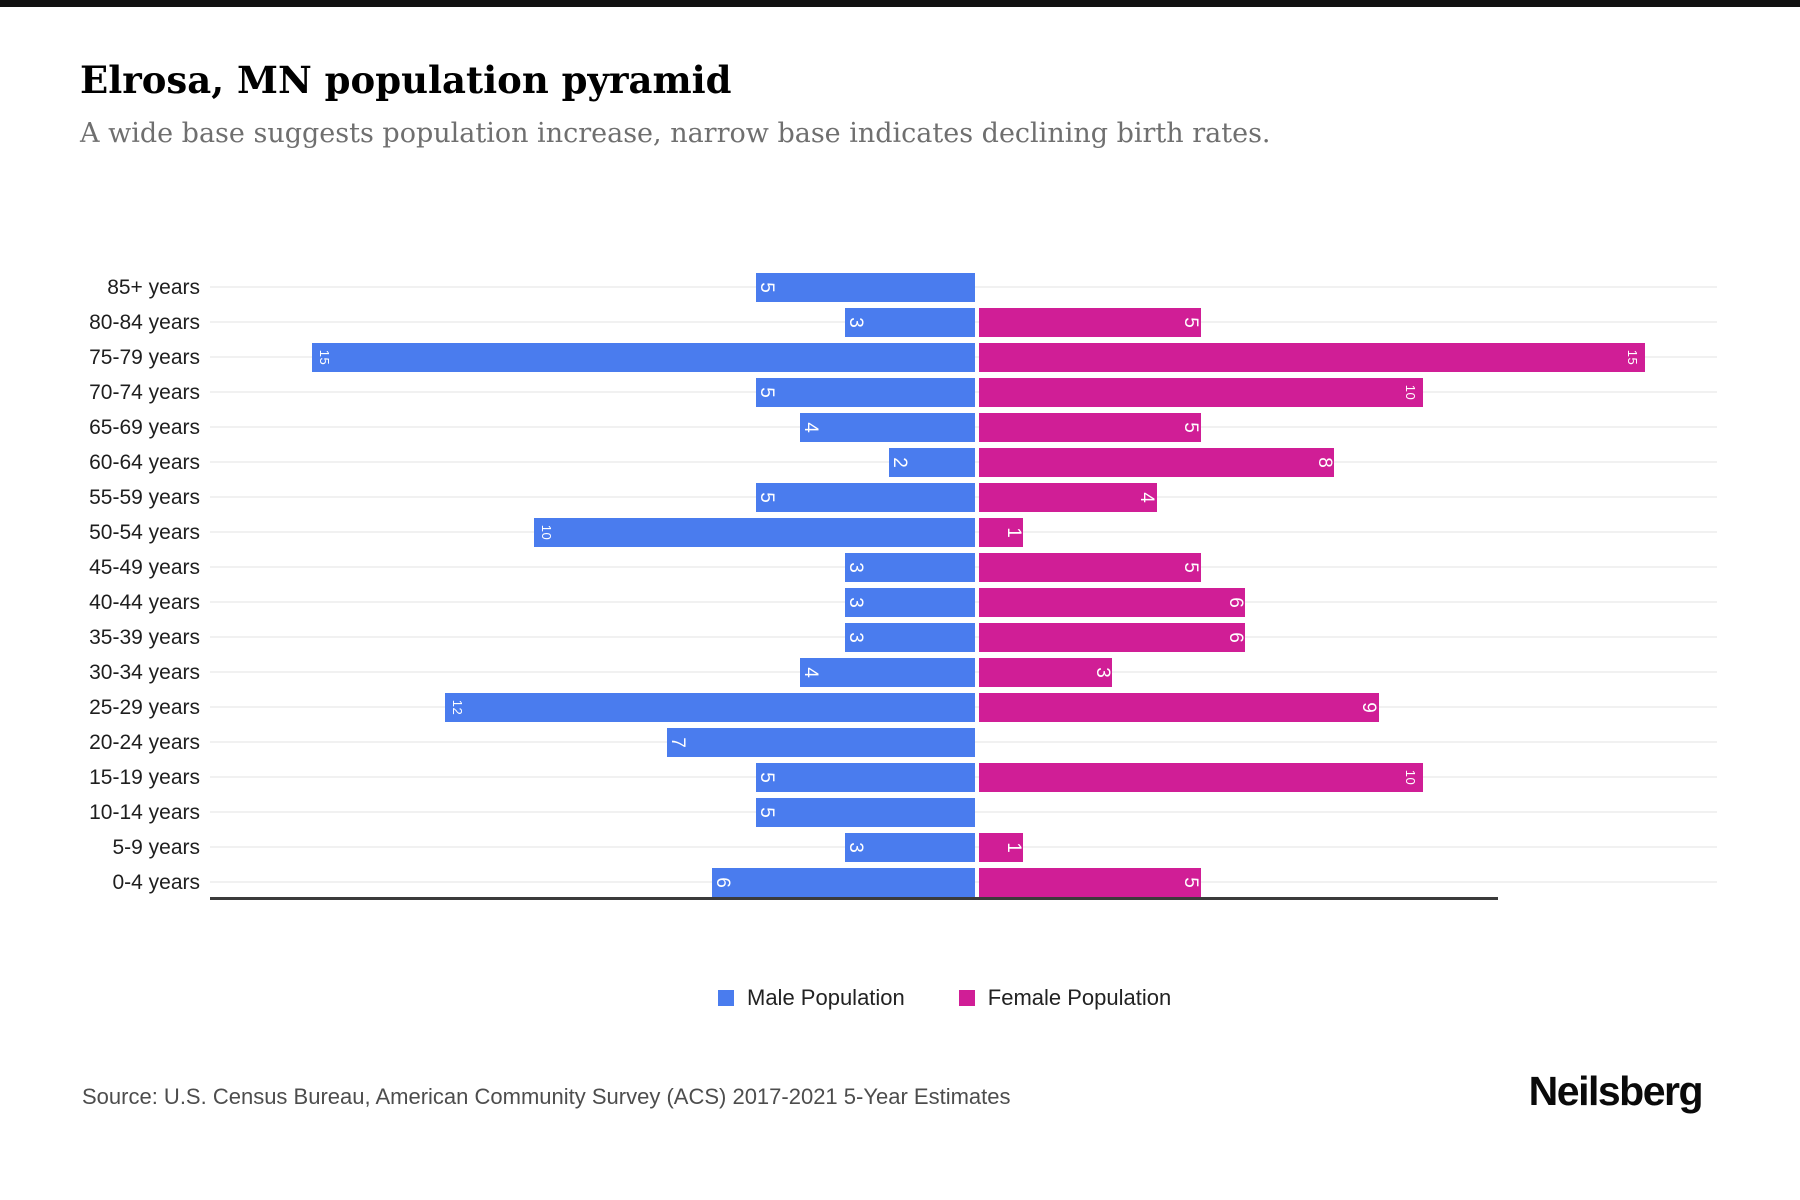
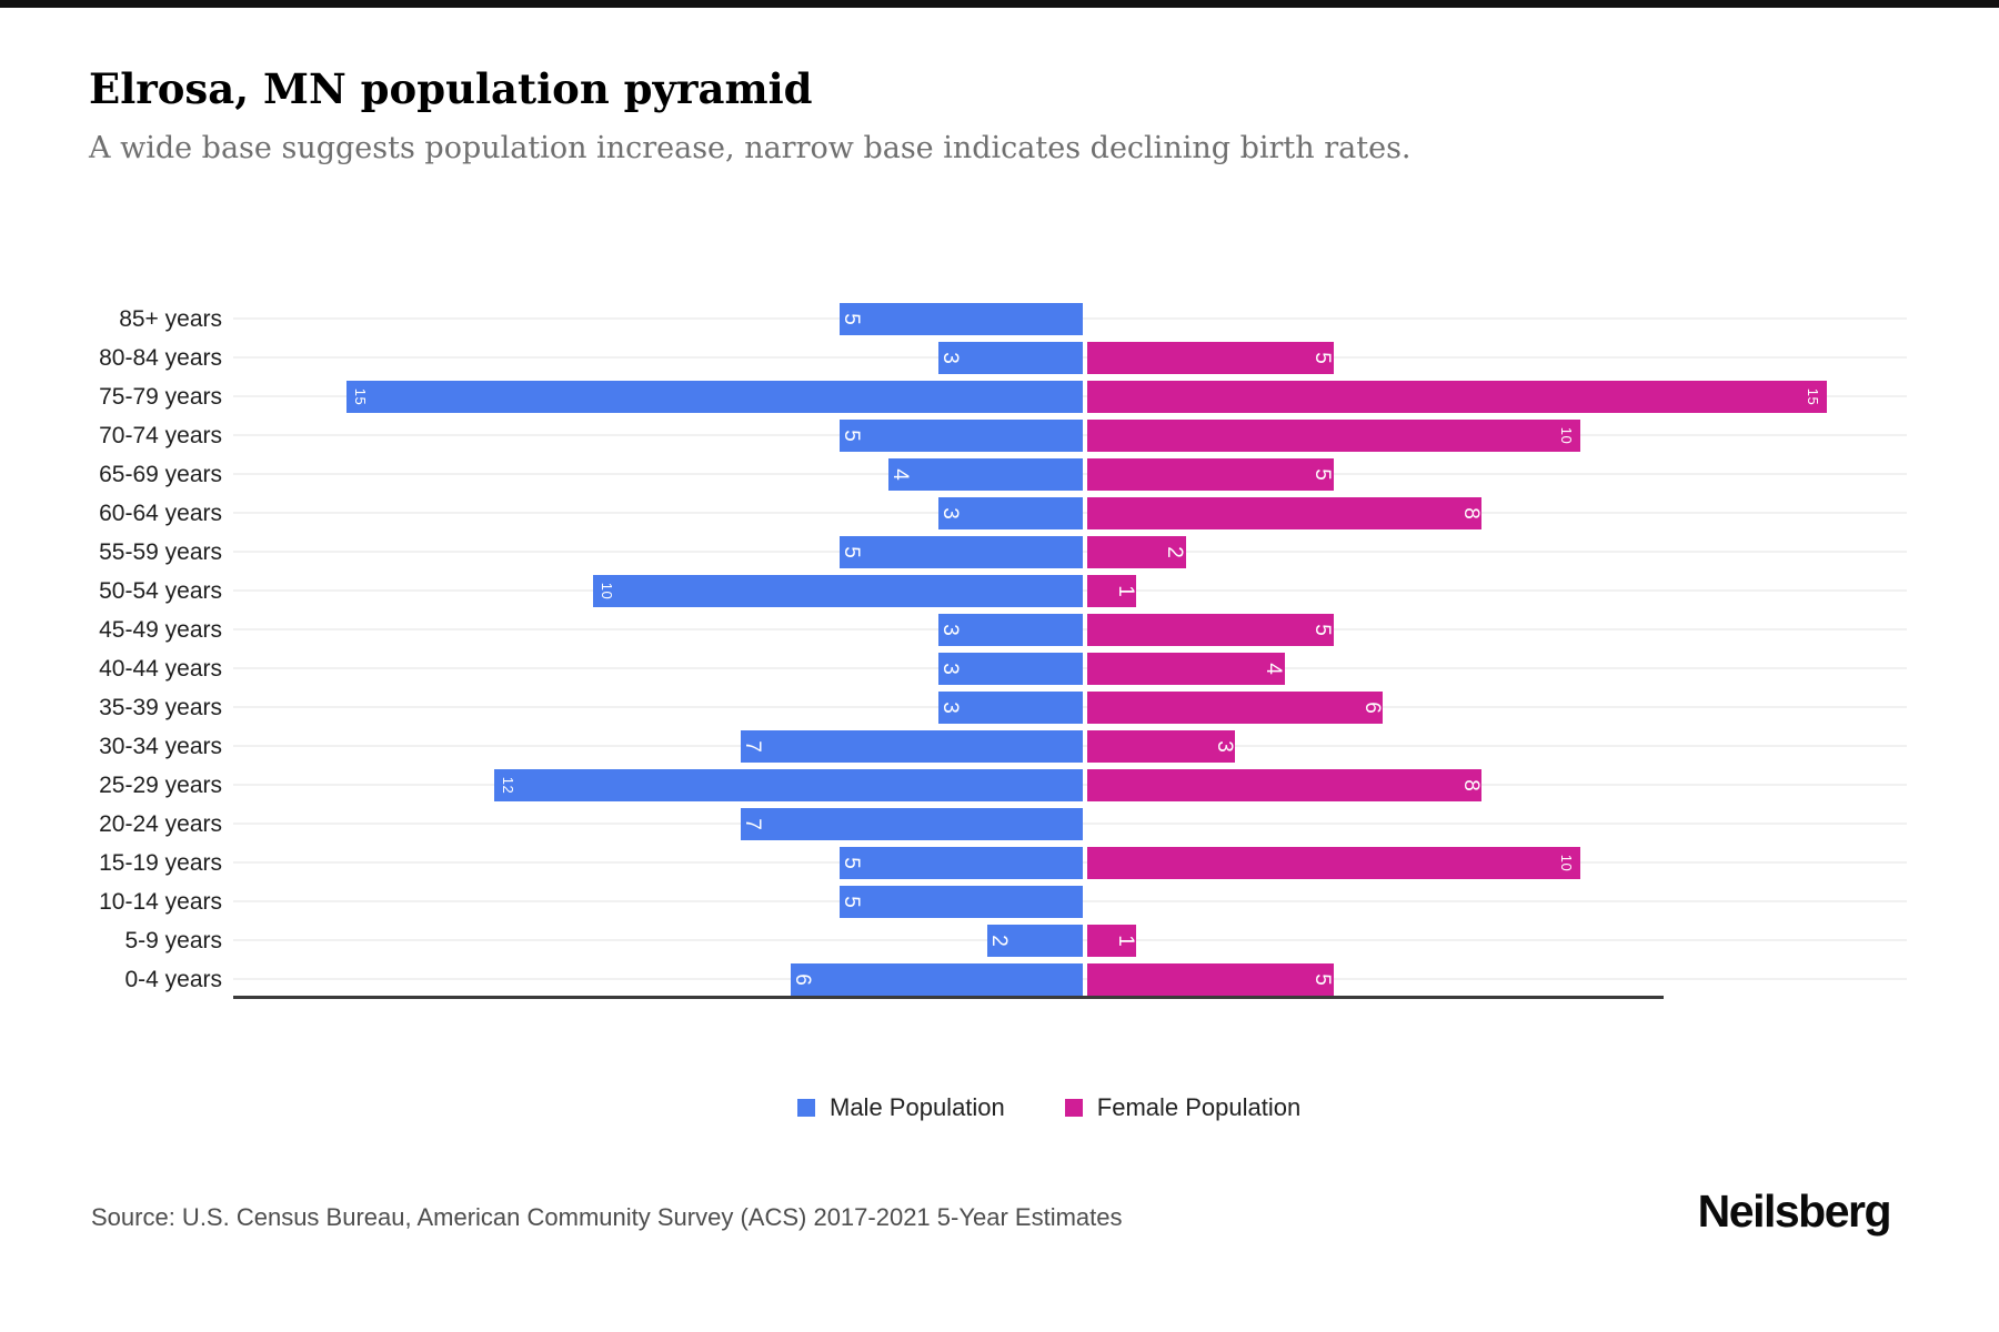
Male Population/60-64 years: 2 -> 3
Female Population/55-59 years: 4 -> 2
Female Population/40-44 years: 6 -> 4
Male Population/30-34 years: 4 -> 7
Female Population/25-29 years: 9 -> 8
Male Population/5-9 years: 3 -> 2
